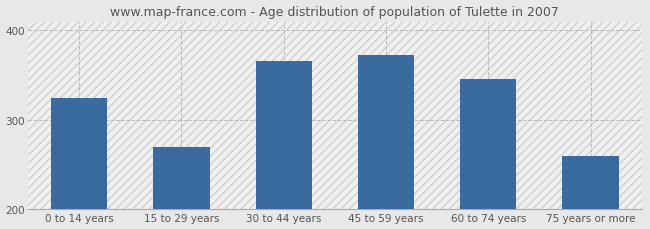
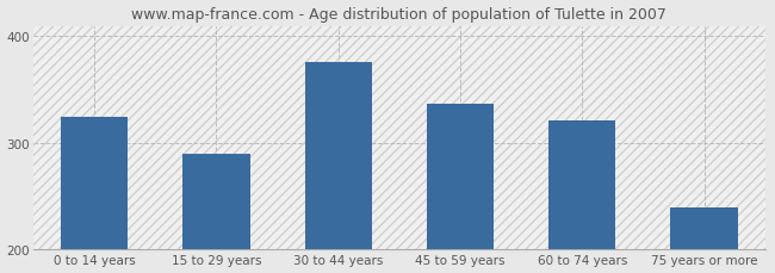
15 to 29 years: 270 -> 290
30 to 44 years: 366 -> 376
45 to 59 years: 372 -> 337
60 to 74 years: 346 -> 321
75 years or more: 260 -> 239
